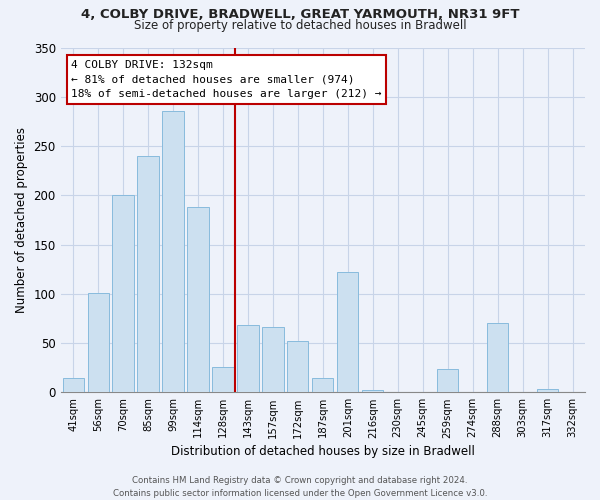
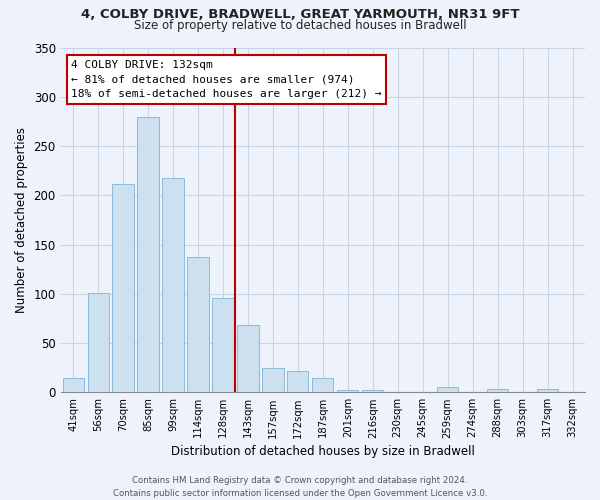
70sqm: 200 -> 211
85sqm: 240 -> 279
99sqm: 286 -> 218
114sqm: 188 -> 137
128sqm: 26 -> 96
157sqm: 66 -> 25
172sqm: 52 -> 22
201sqm: 122 -> 2
259sqm: 24 -> 5
288sqm: 70 -> 3
